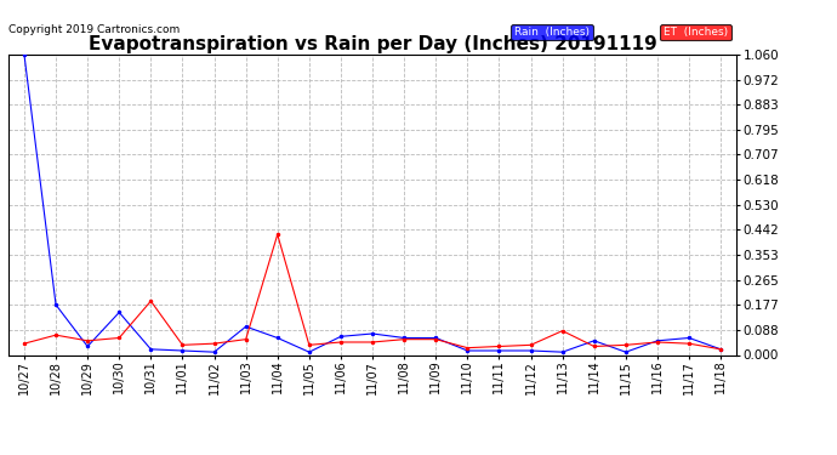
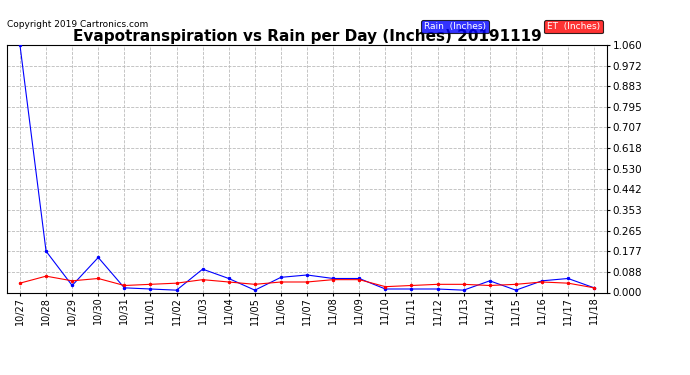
ET (Inches)/10/31: 0.190 -> 0.030
ET (Inches)/11/04: 0.425 -> 0.045
ET (Inches)/11/13: 0.085 -> 0.035
